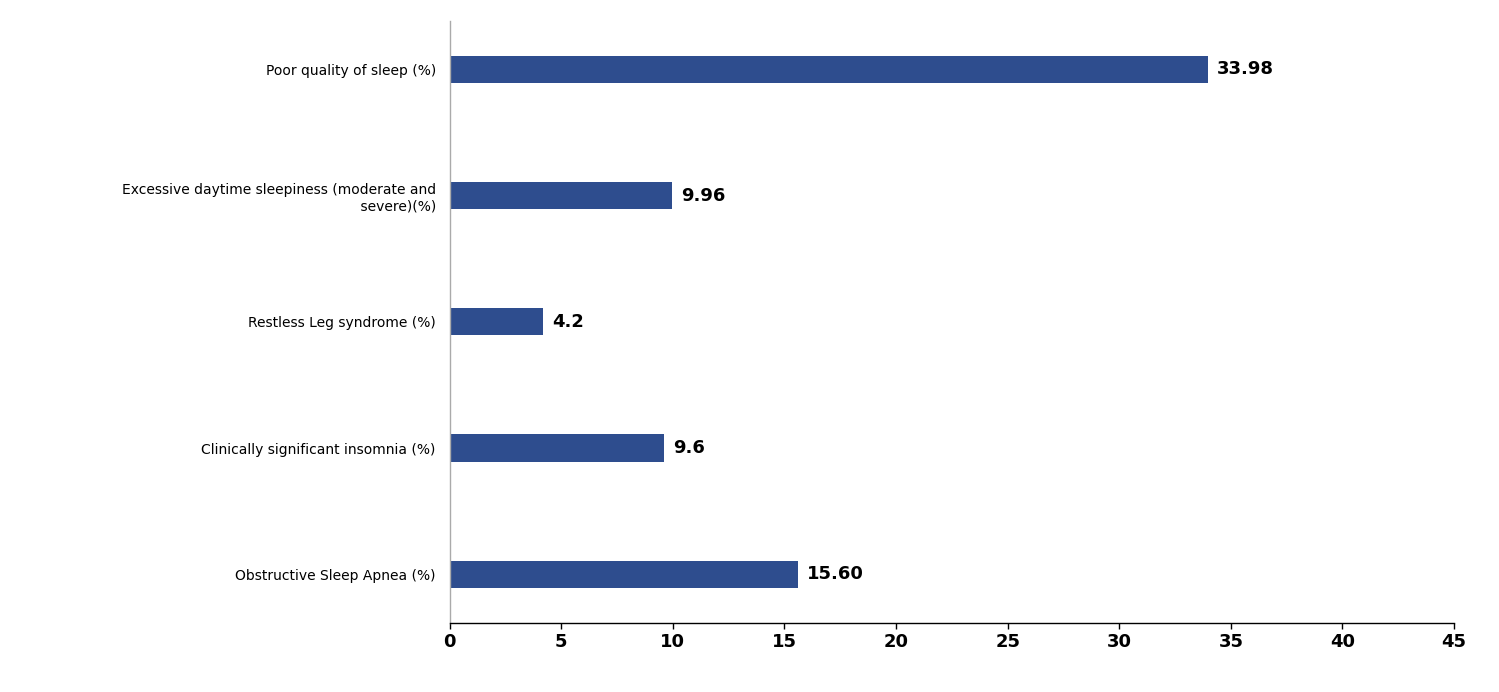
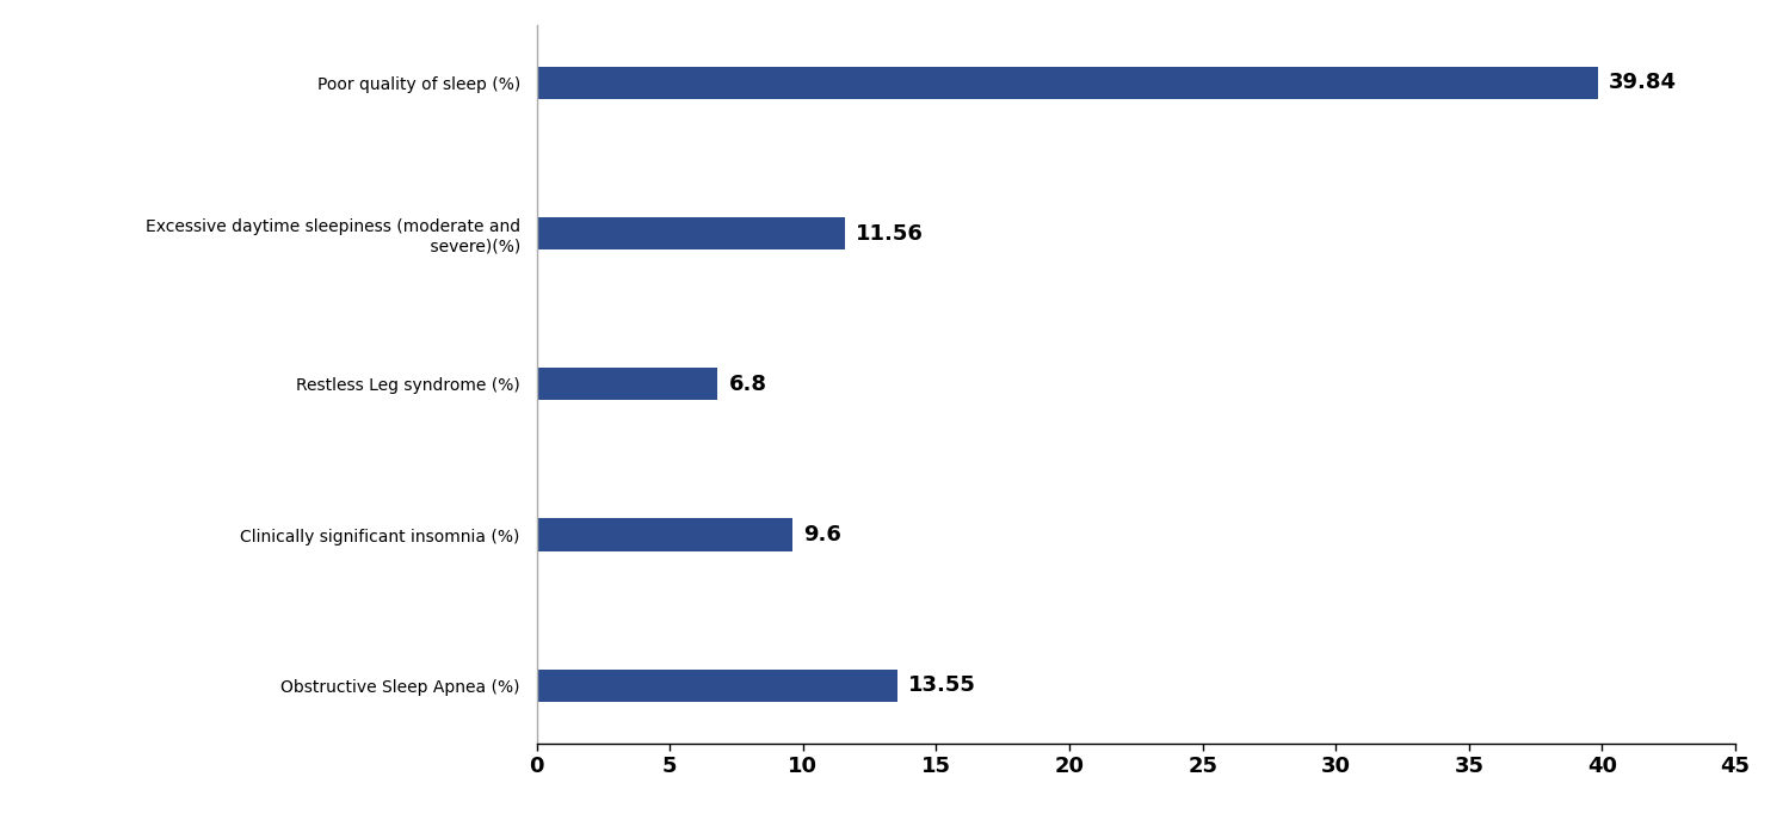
Poor quality of sleep (%): 33.98 -> 39.84
Excessive daytime sleepiness (moderate and severe)(%): 9.96 -> 11.56
Restless Leg syndrome (%): 4.2 -> 6.8
Obstructive Sleep Apnea (%): 15.60 -> 13.55
